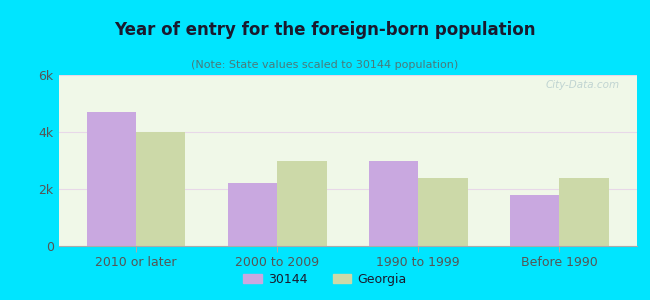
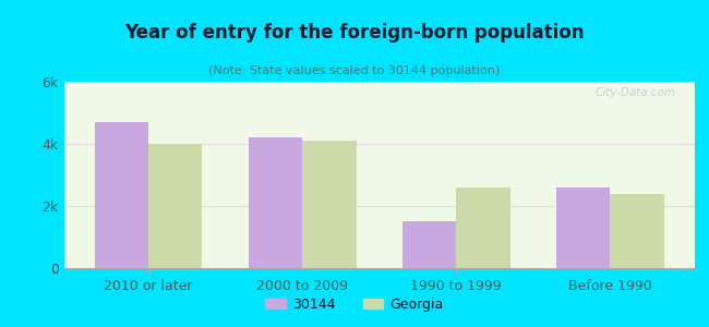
30144/2000 to 2009: 2.2k -> 4.2k
Georgia/2000 to 2009: 3.0k -> 4.1k
30144/1990 to 1999: 3.0k -> 1.5k
Georgia/1990 to 1999: 2.4k -> 2.6k
30144/Before 1990: 1.8k -> 2.6k
